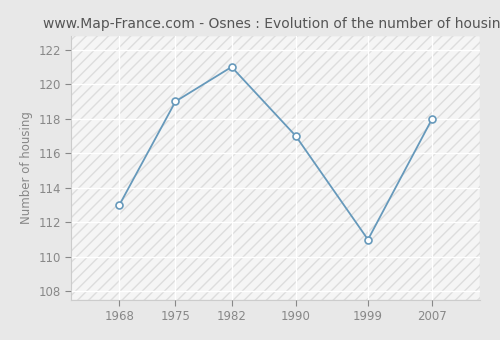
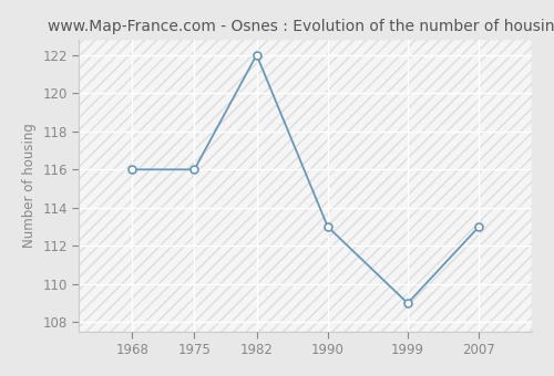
1968: 113 -> 116
1975: 119 -> 116
1982: 121 -> 122
1990: 117 -> 113
1999: 111 -> 109
2007: 118 -> 113
